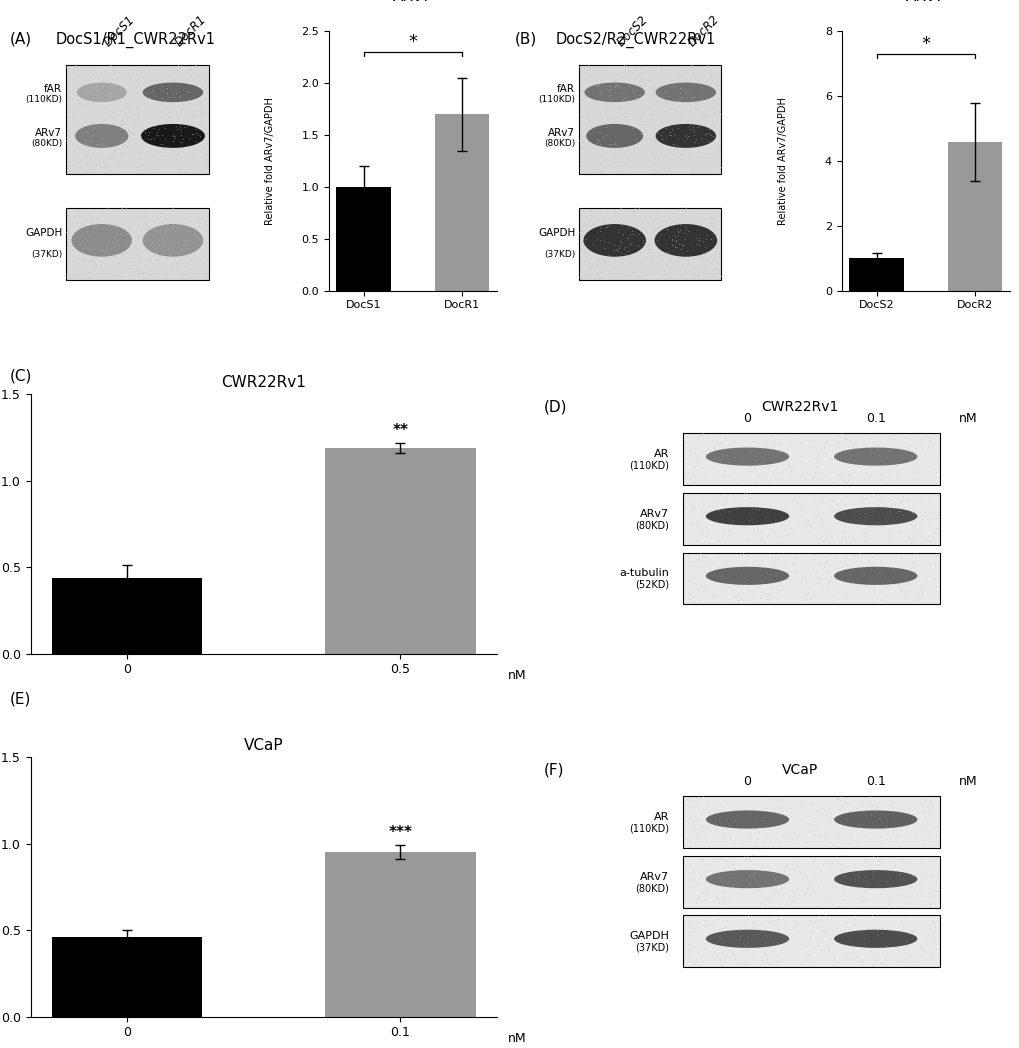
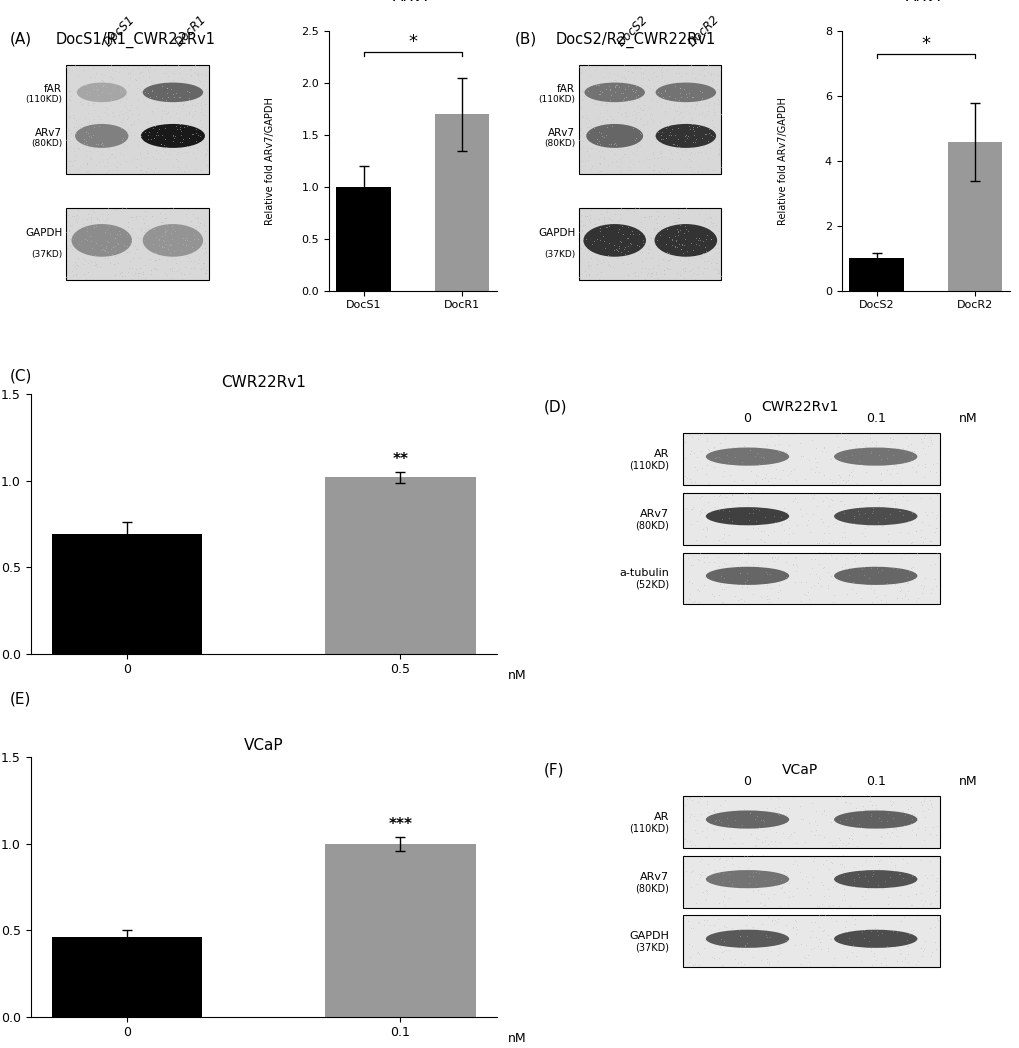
CWR22Rv1/0: 0.44 -> 0.69
CWR22Rv1/0.5: 1.19 -> 1.02
VCaP/0.1: 0.95 -> 1.00
